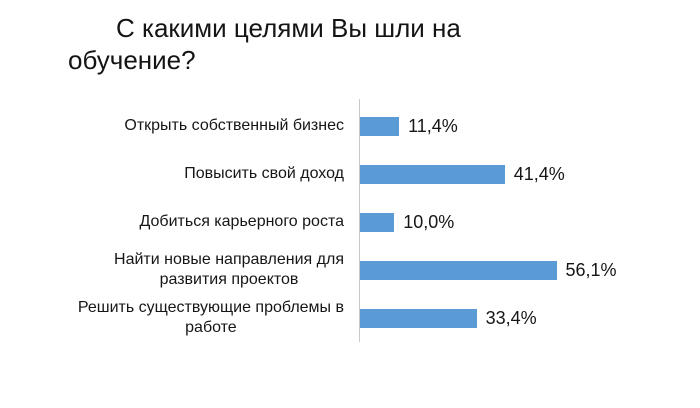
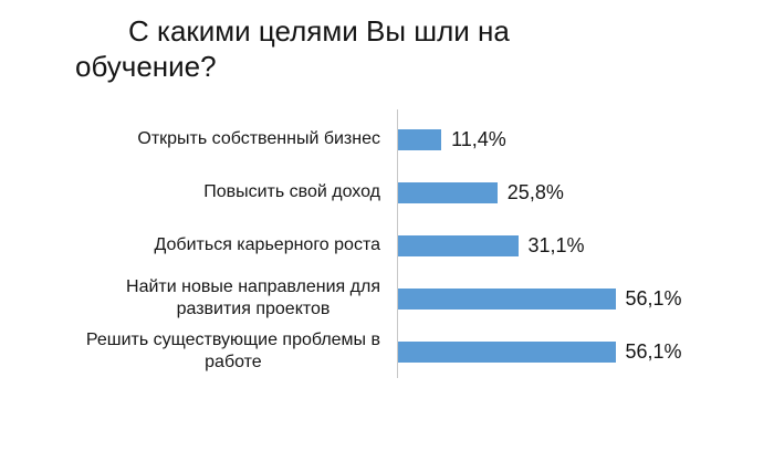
Повысить свой доход: 41,4% -> 25,8%
Добиться карьерного роста: 10,0% -> 31,1%
Решить существующие проблемы в работе: 33,4% -> 56,1%
